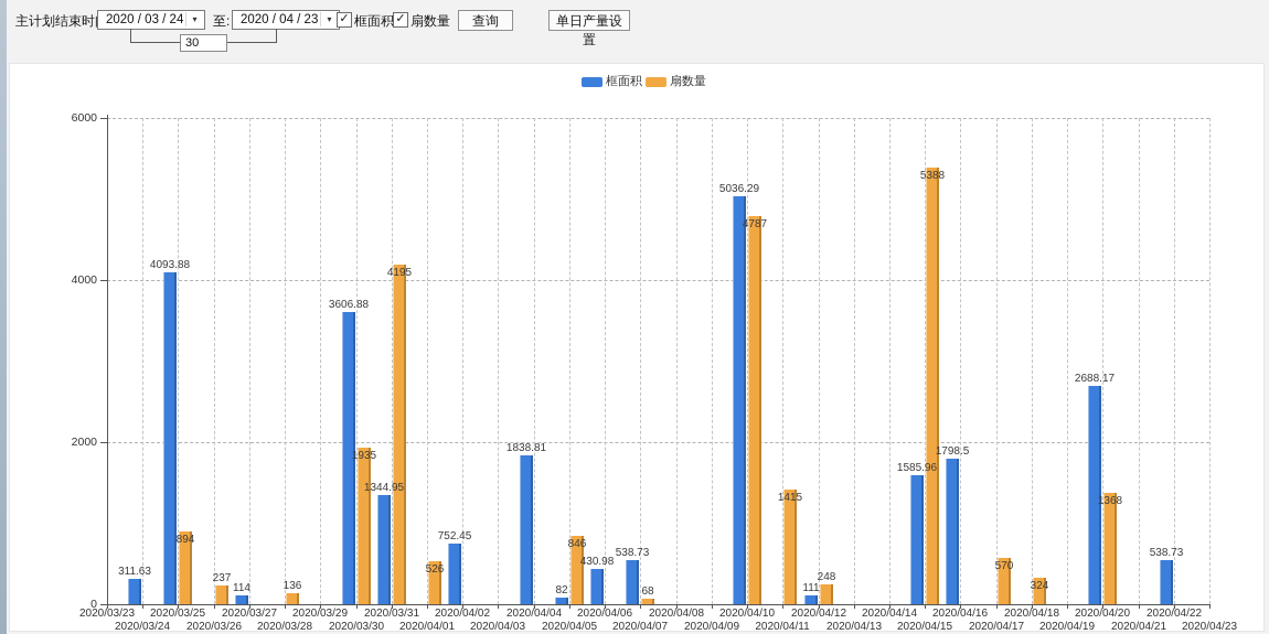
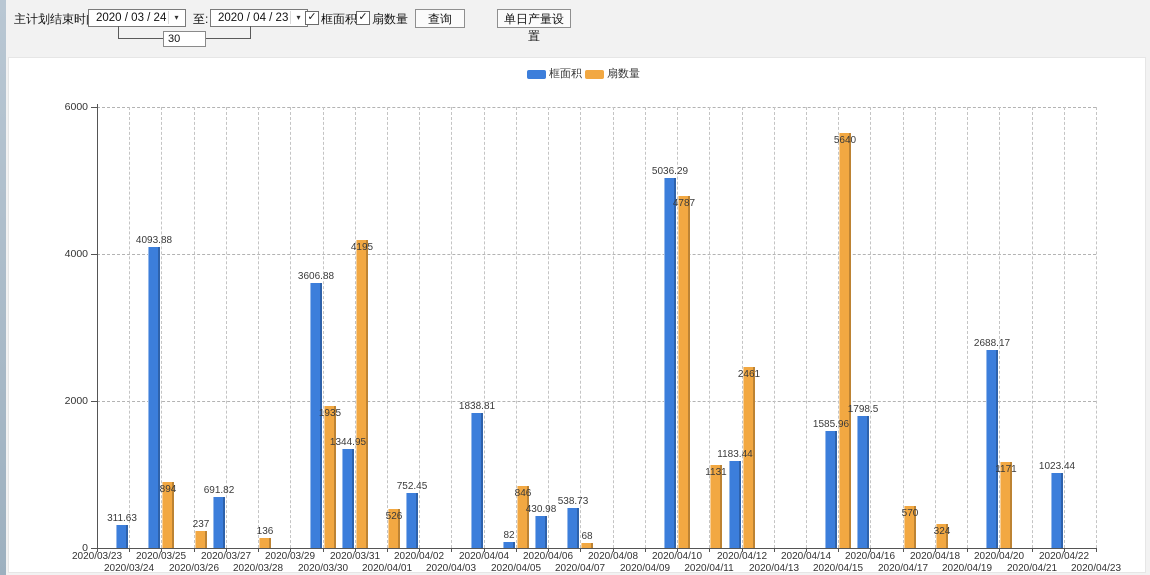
框面积/2020/03/27: 114 -> 691.82
扇数量/2020/04/11: 1415 -> 1131
框面积/2020/04/12: 111 -> 1183.44
扇数量/2020/04/12: 248 -> 2461
扇数量/2020/04/15: 5388 -> 5640
扇数量/2020/04/20: 1368 -> 1171
框面积/2020/04/22: 538.73 -> 1023.44
